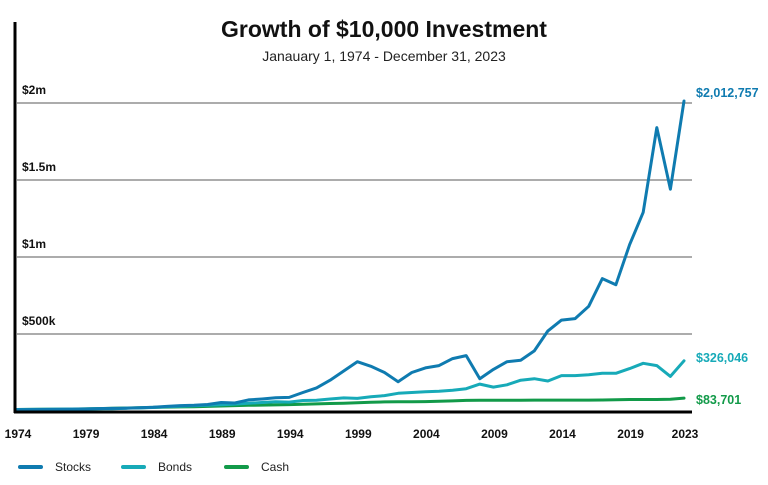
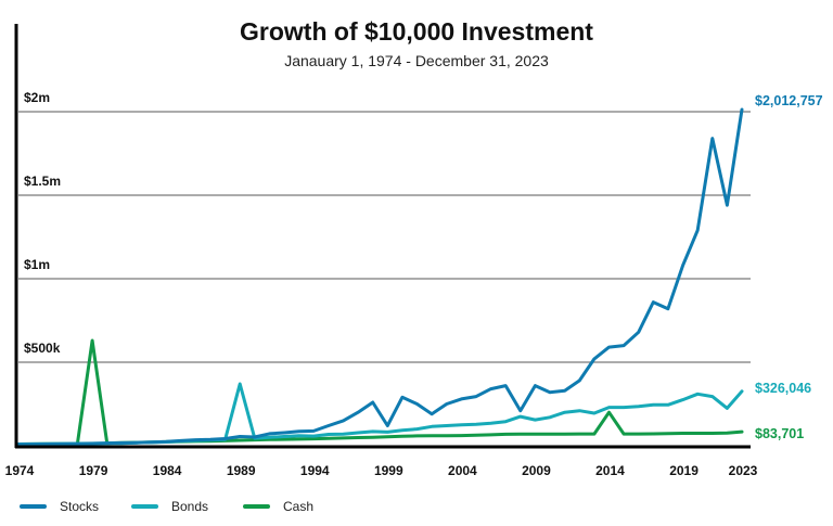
Cash/1979: $0.01m -> $0.63m
Bonds/1989: $0.04m -> $0.37m
Stocks/1999: $0.32m -> $0.12m
Stocks/2009: $0.27m -> $0.36m
Cash/2014: $0.07m -> $0.20m
